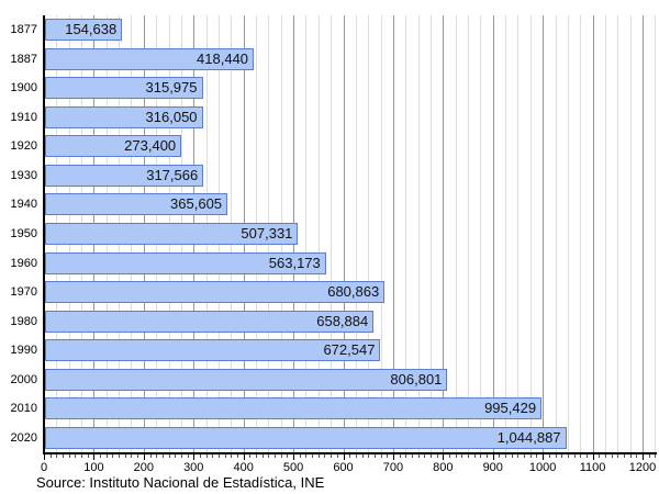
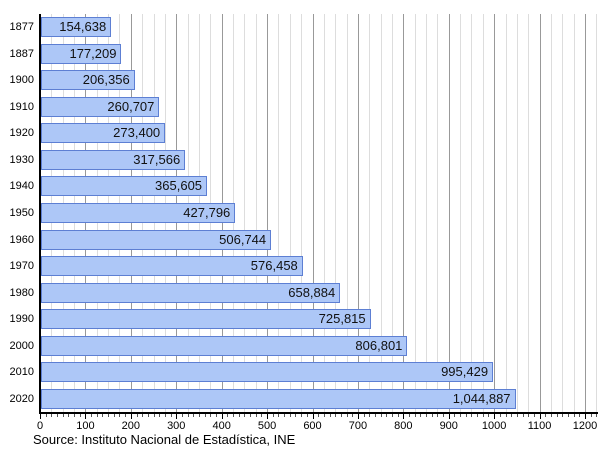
1887: 418,440 -> 177,209
1900: 315,975 -> 206,356
1910: 316,050 -> 260,707
1950: 507,331 -> 427,796
1960: 563,173 -> 506,744
1970: 680,863 -> 576,458
1990: 672,547 -> 725,815
